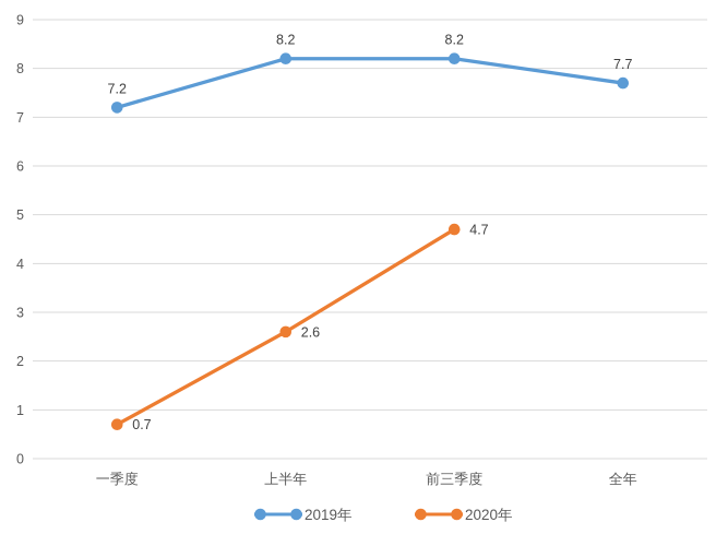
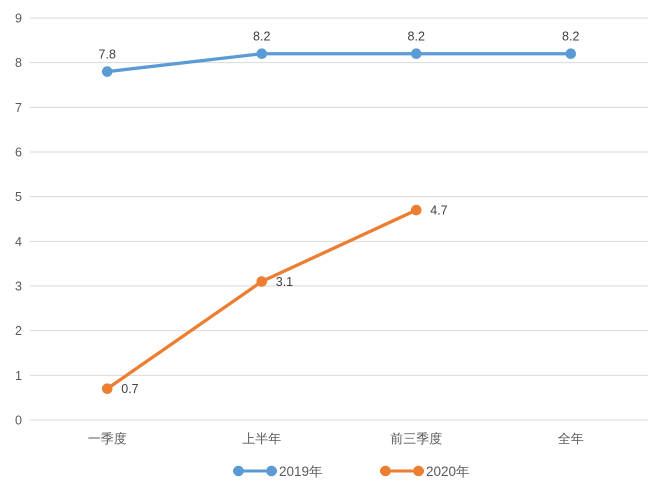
2019年/一季度: 7.2 -> 7.8
2020年/上半年: 2.6 -> 3.1
2019年/全年: 7.7 -> 8.2
